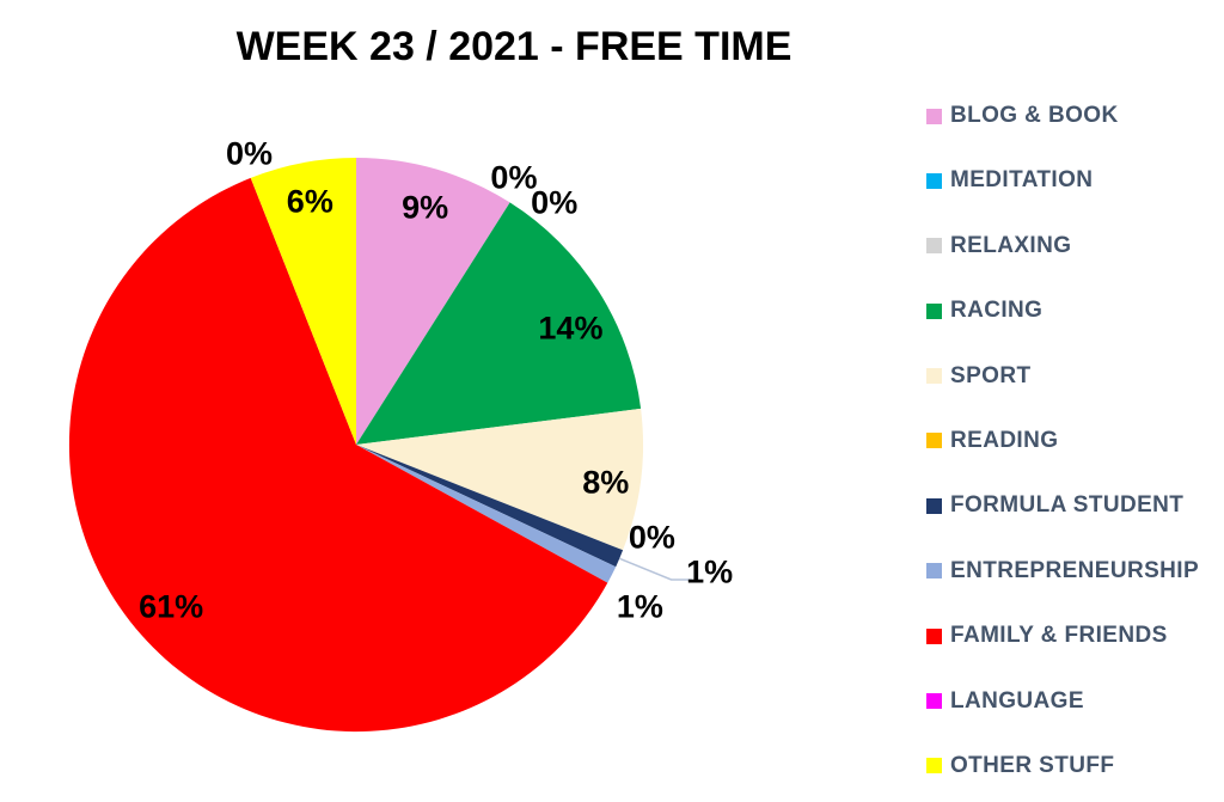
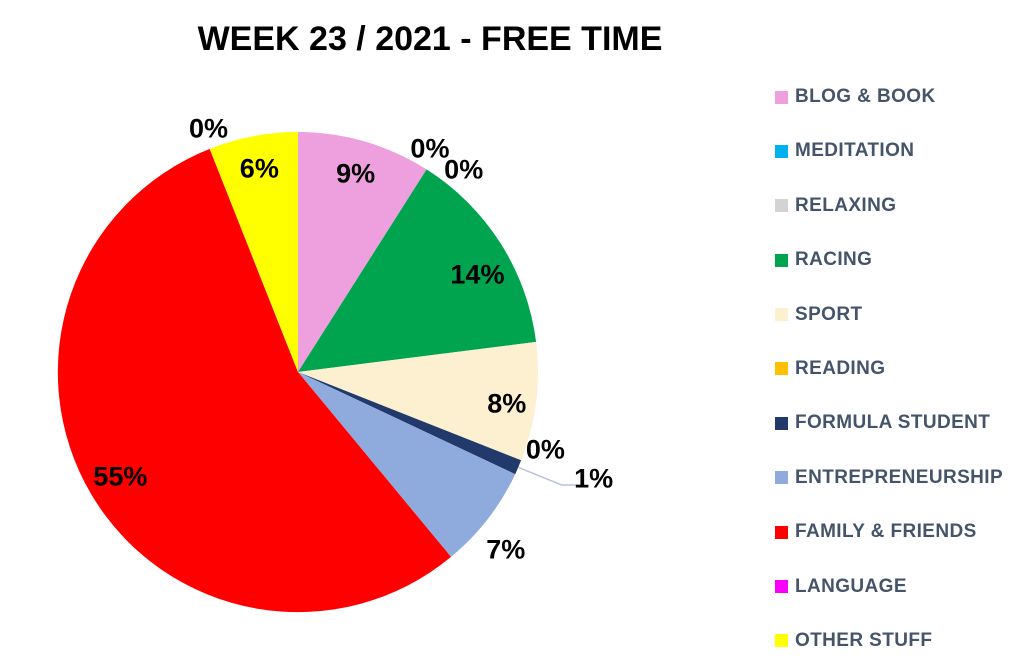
ENTREPRENEURSHIP: 1% -> 7%
FAMILY & FRIENDS: 61% -> 55%
